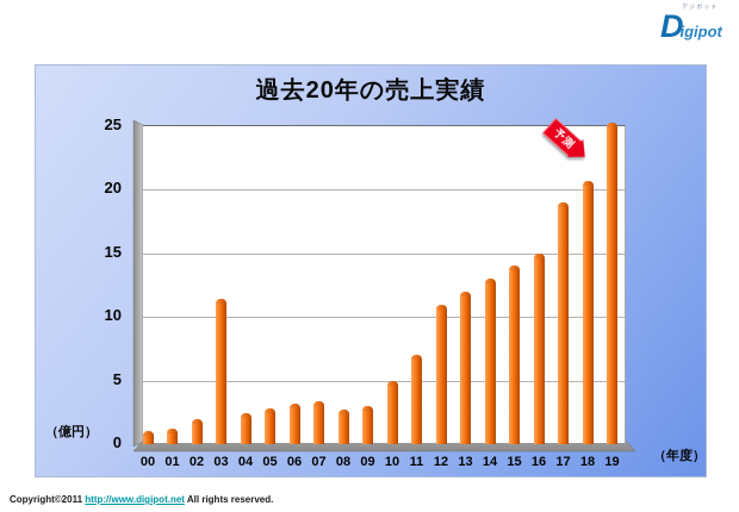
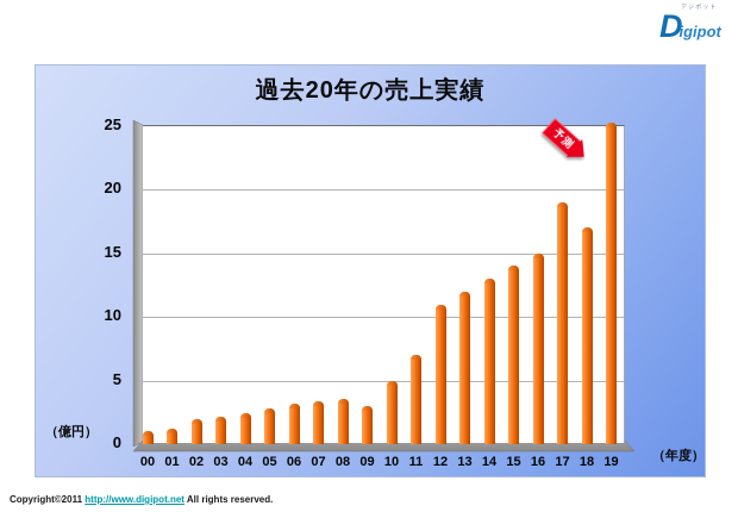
03: 11.4 -> 2.2
08: 2.7 -> 3.6
18: 20.7 -> 17.0
